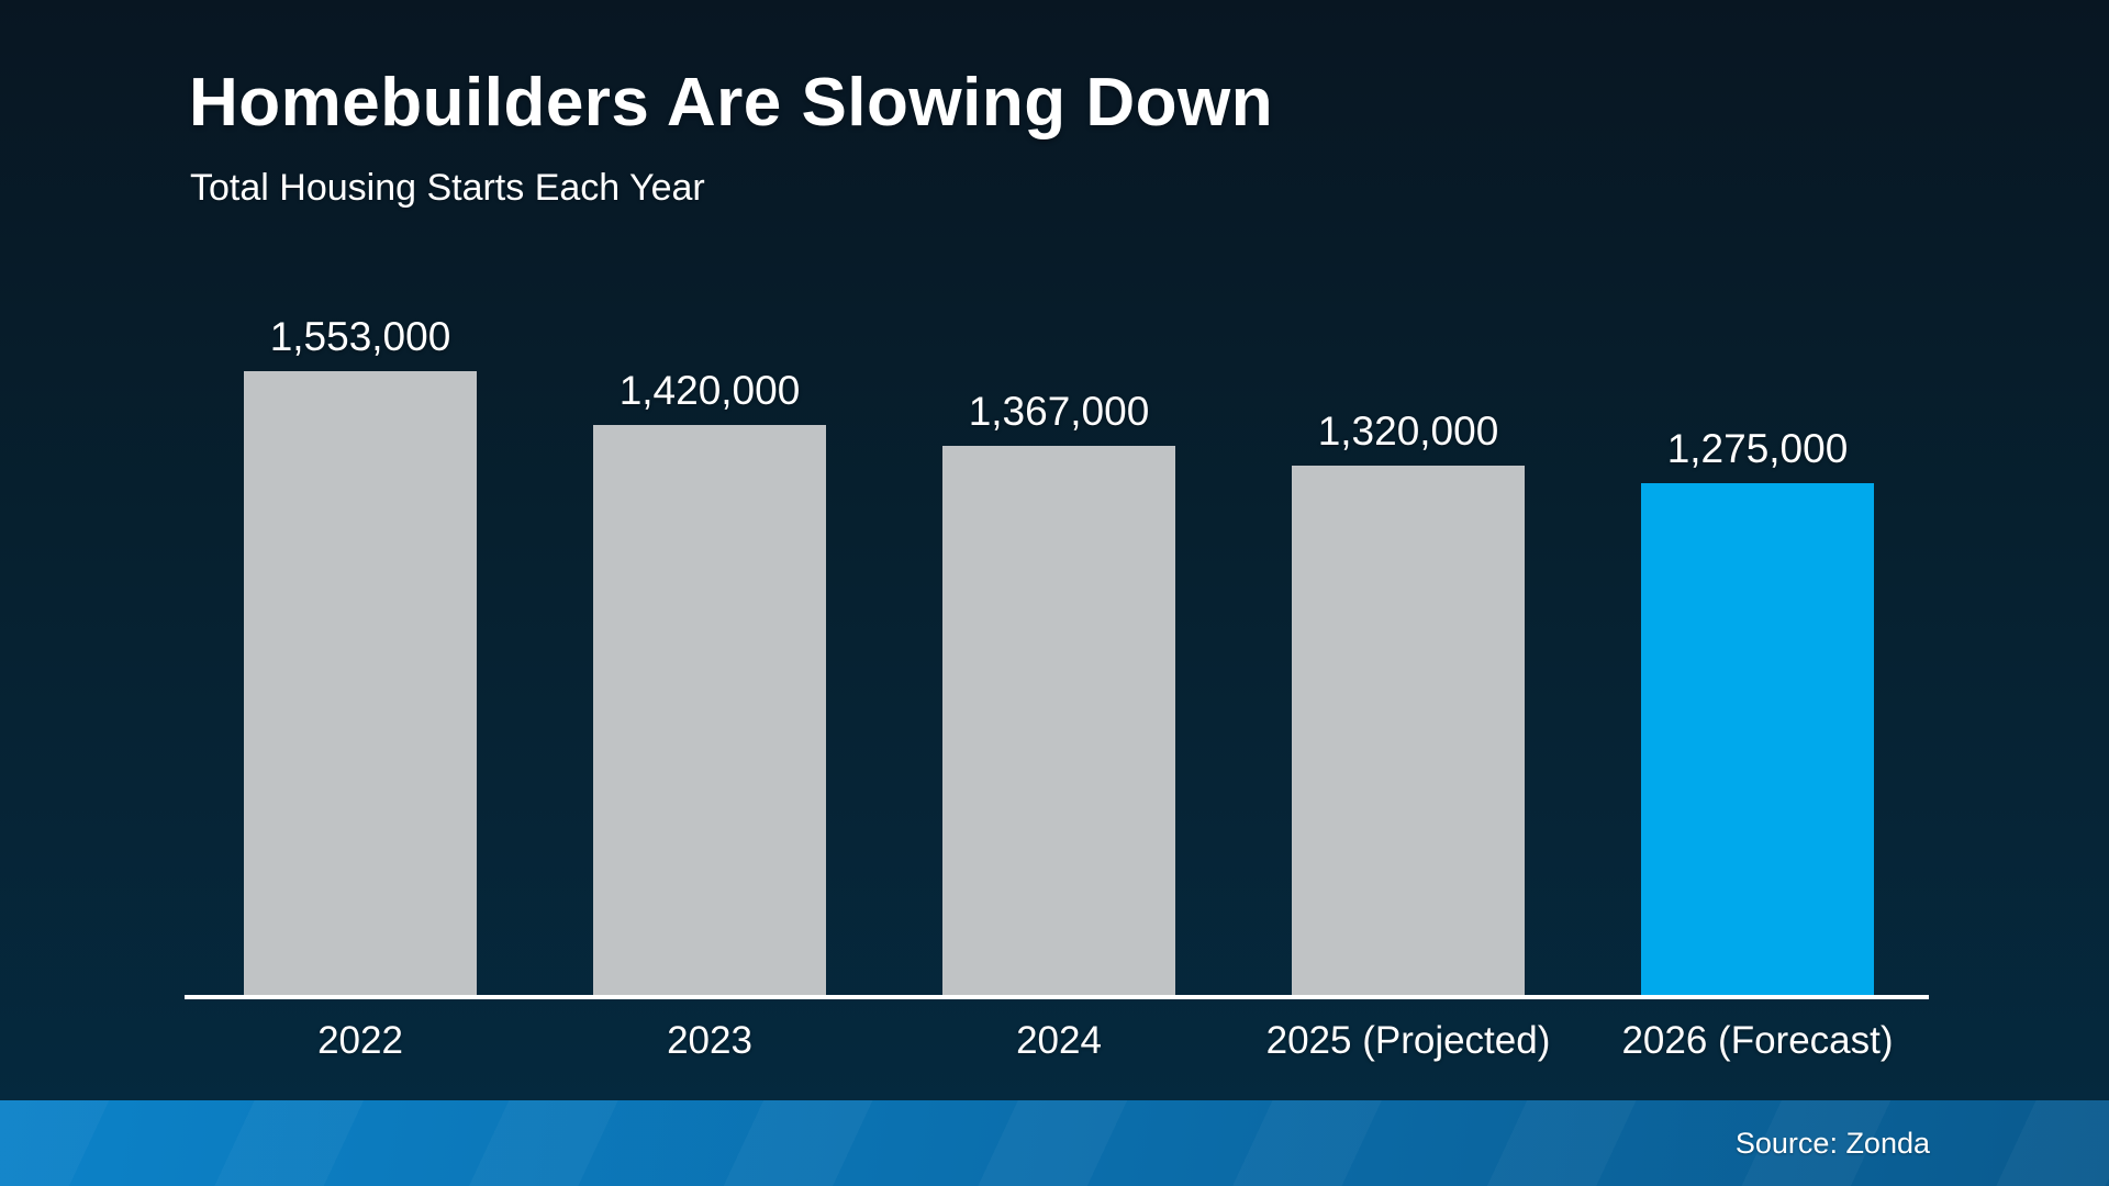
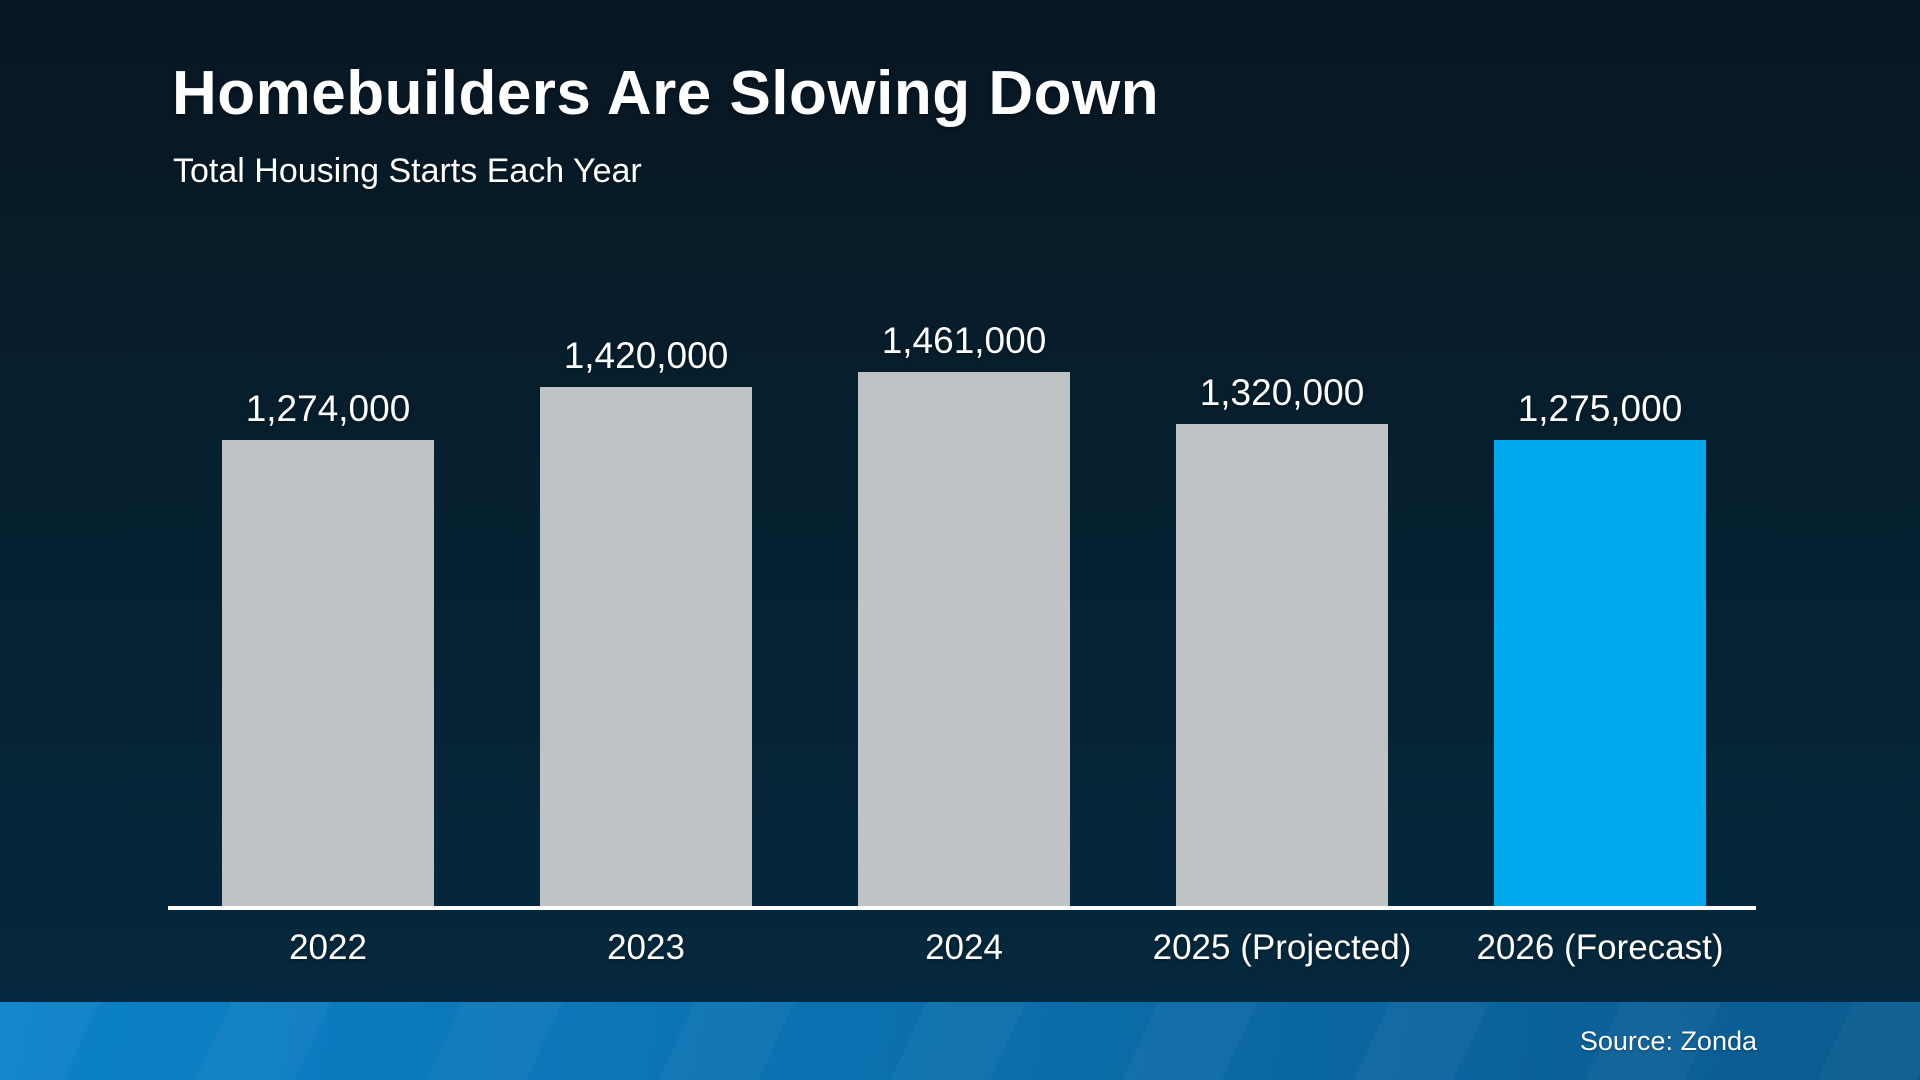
2022: 1,553,000 -> 1,274,000
2024: 1,367,000 -> 1,461,000
